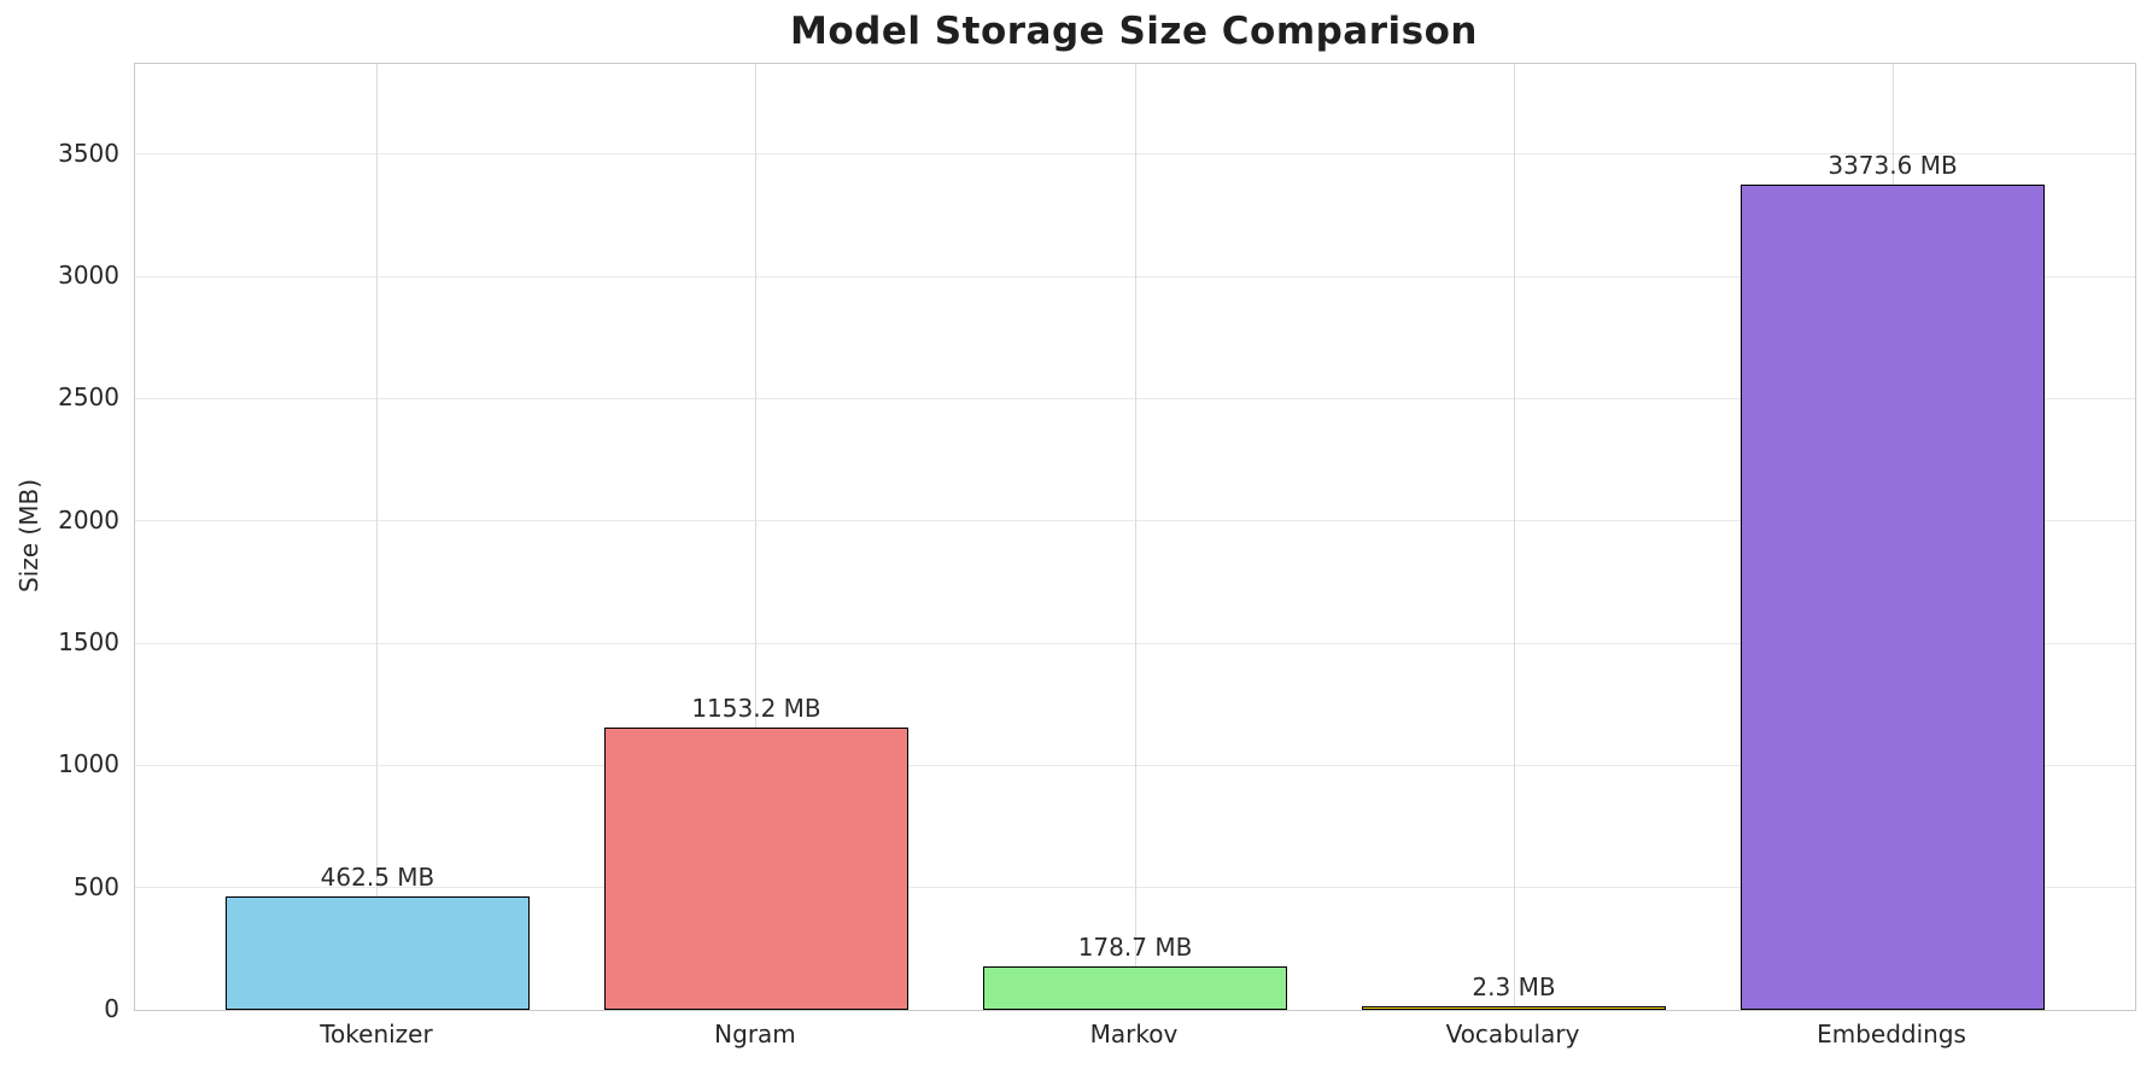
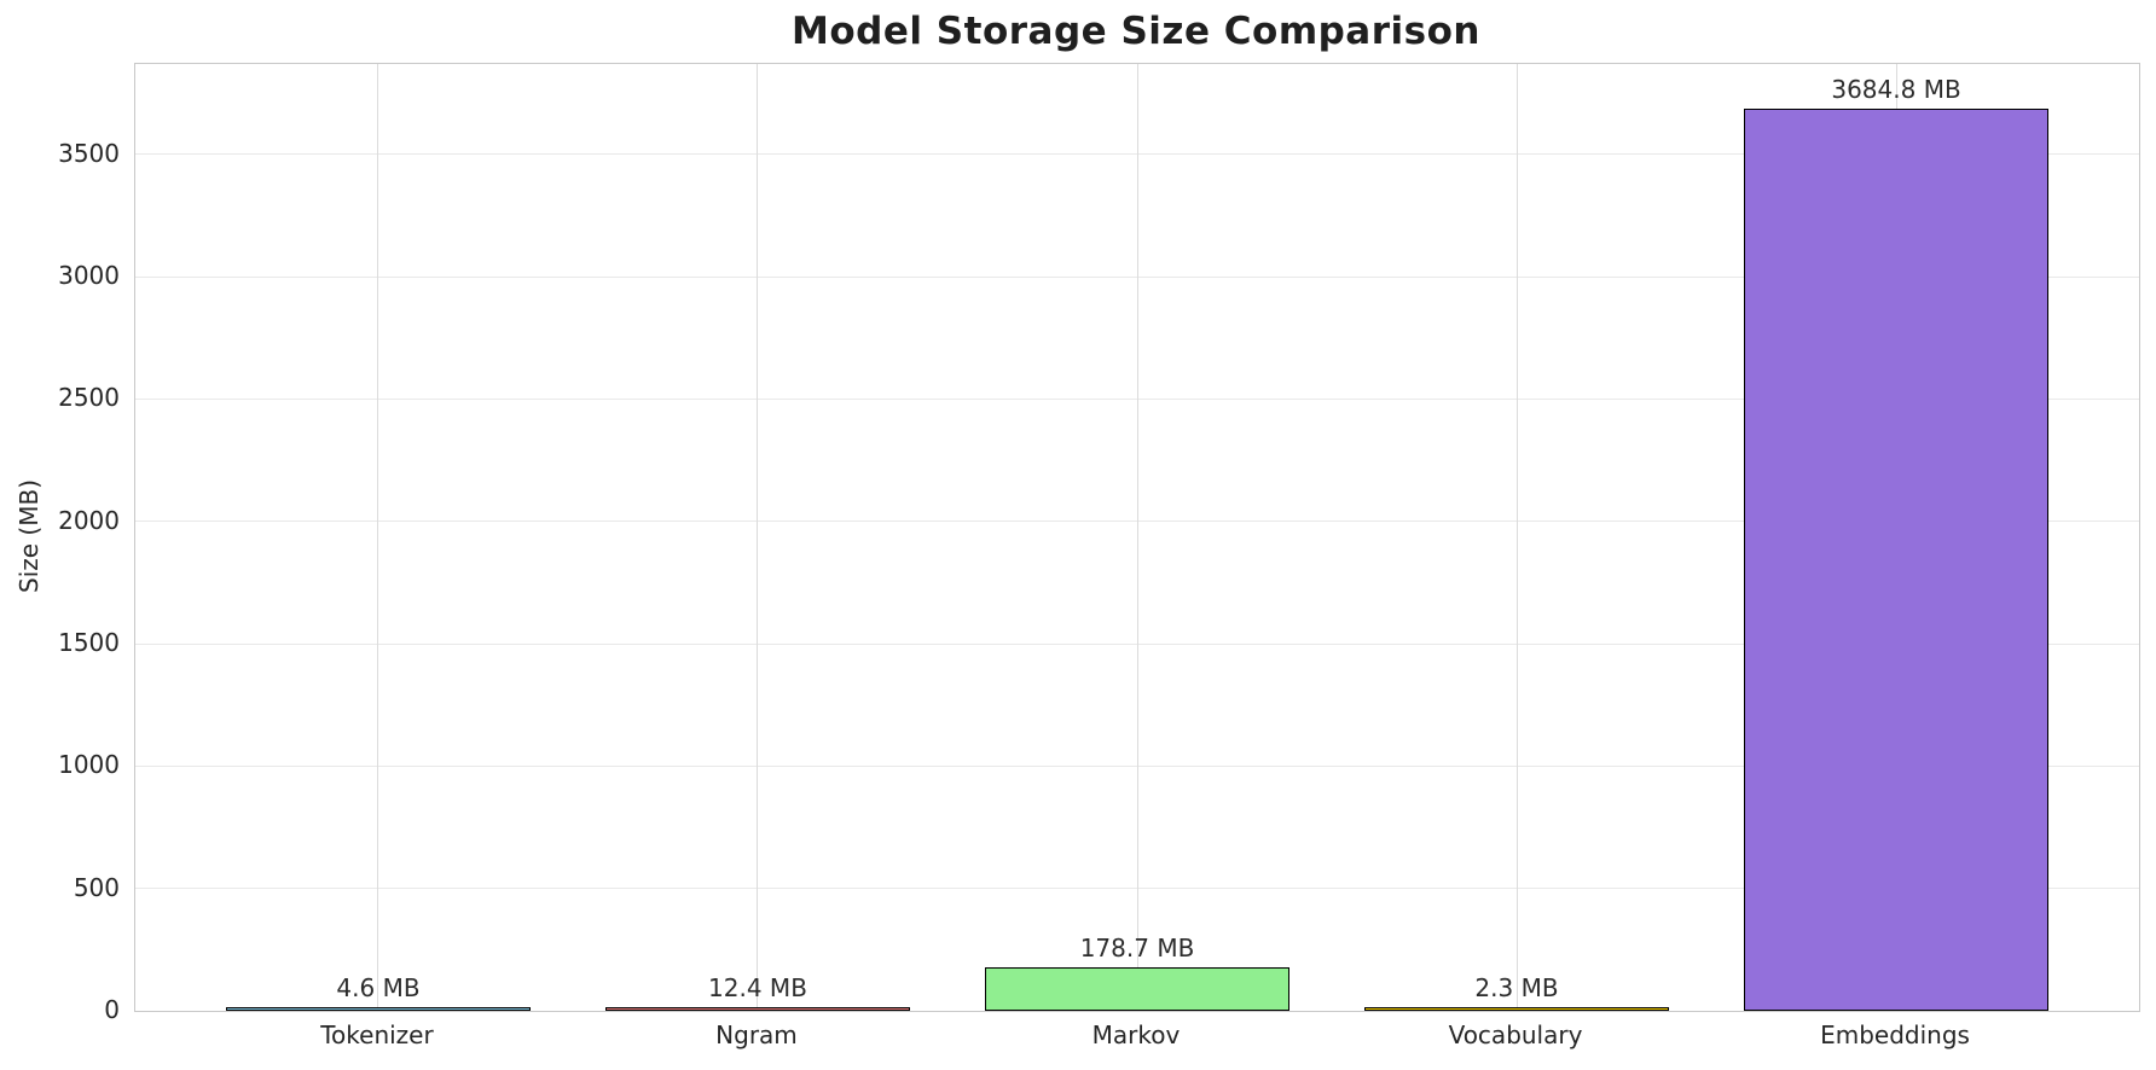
Tokenizer: 462.5 -> 4.6
Ngram: 1153.2 -> 12.4
Embeddings: 3373.6 -> 3684.8
